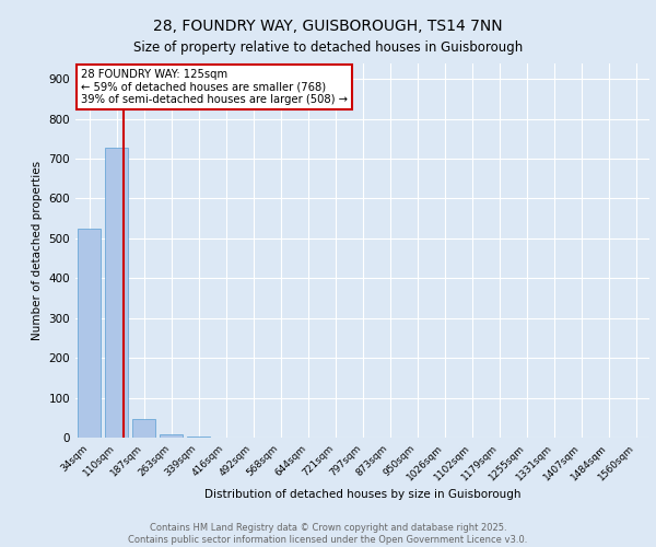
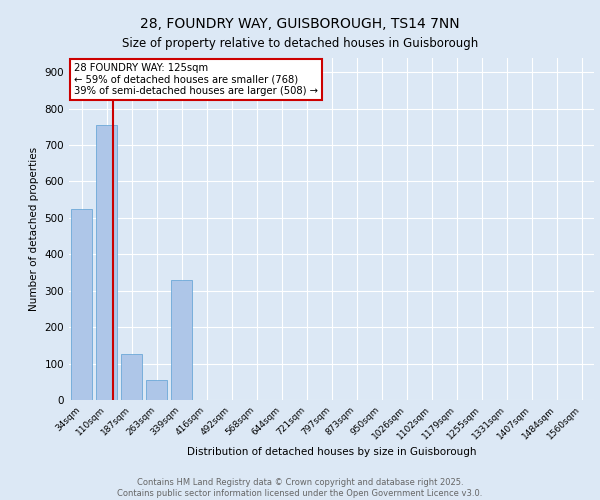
110sqm: 727 -> 755
187sqm: 46 -> 125
263sqm: 8 -> 55
339sqm: 2 -> 330
